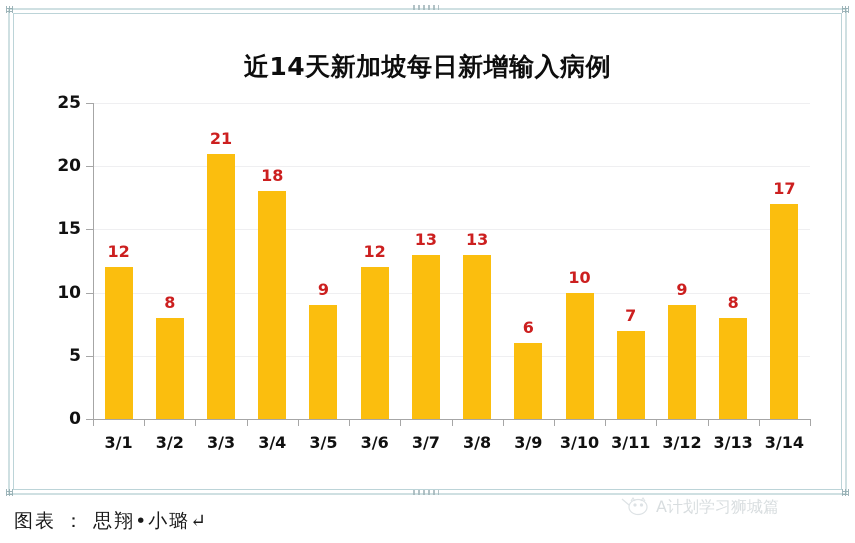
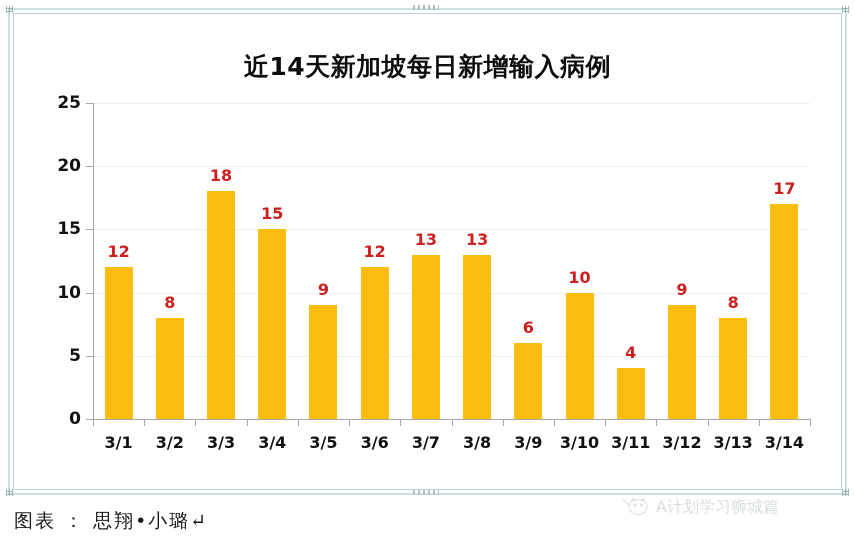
3/3: 21 -> 18
3/4: 18 -> 15
3/11: 7 -> 4
